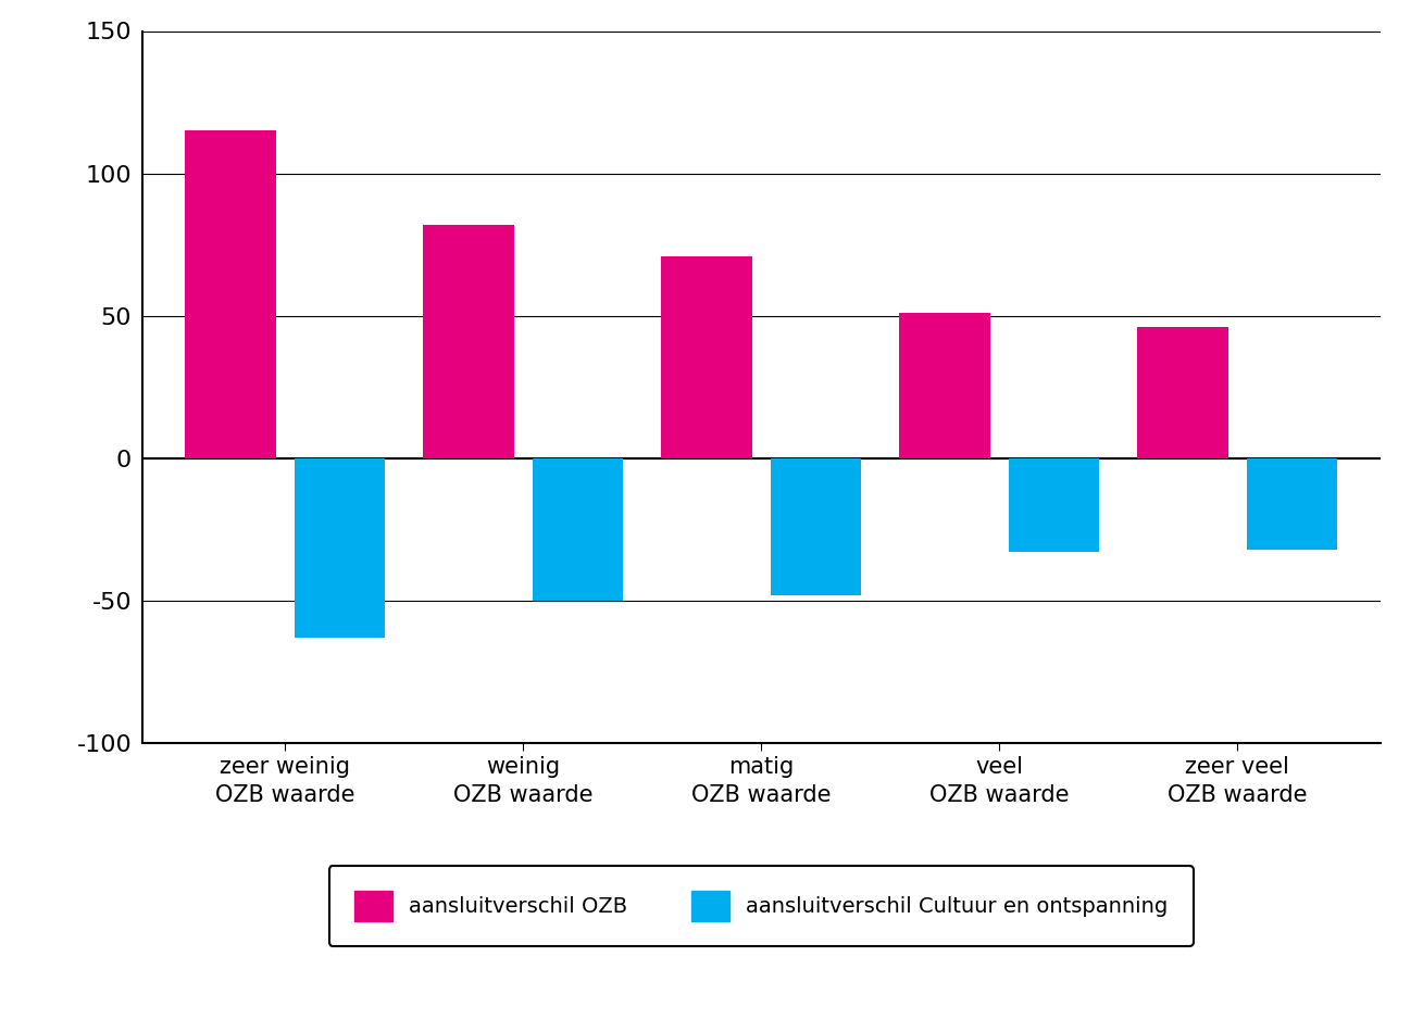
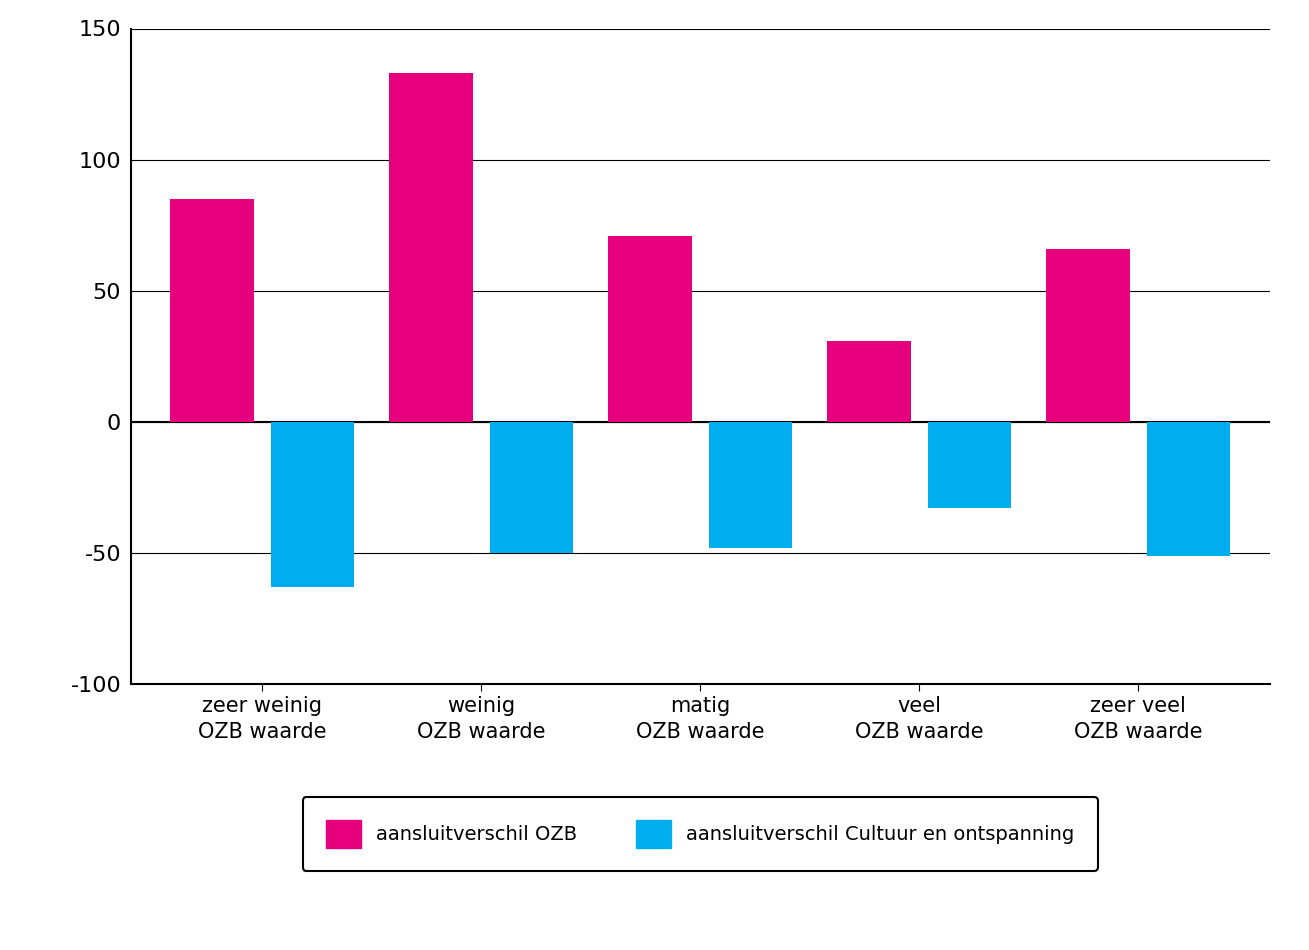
aansluitverschil OZB/zeer weinig OZB waarde: 115 -> 85
aansluitverschil OZB/weinig OZB waarde: 82 -> 133
aansluitverschil OZB/veel OZB waarde: 51 -> 31
aansluitverschil OZB/zeer veel OZB waarde: 46 -> 66
aansluitverschil Cultuur en ontspanning/zeer veel OZB waarde: -32 -> -51
